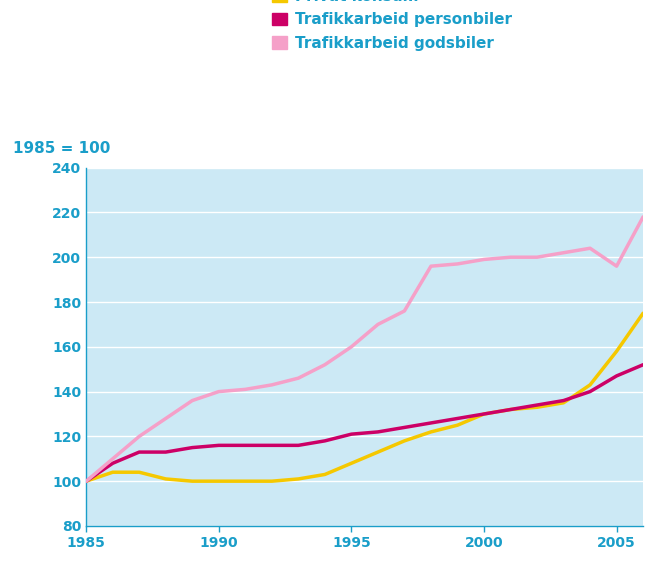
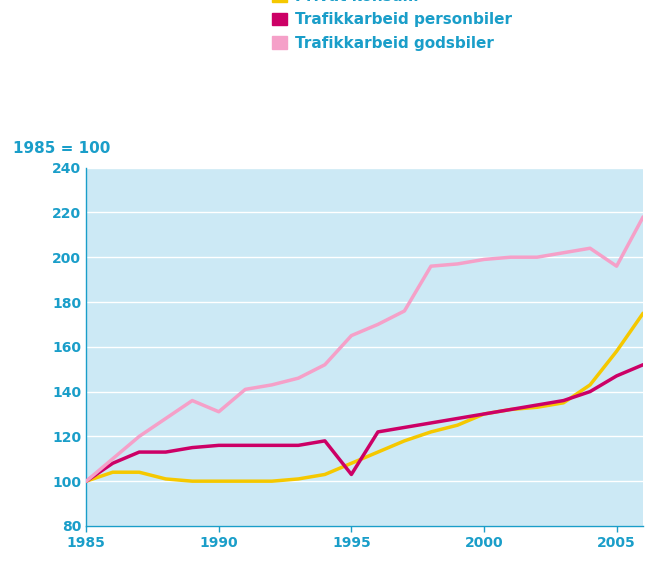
Trafikkarbeid godsbiler/1990: 140 -> 131
Trafikkarbeid personbiler/1995: 121 -> 103
Trafikkarbeid godsbiler/1995: 160 -> 165
